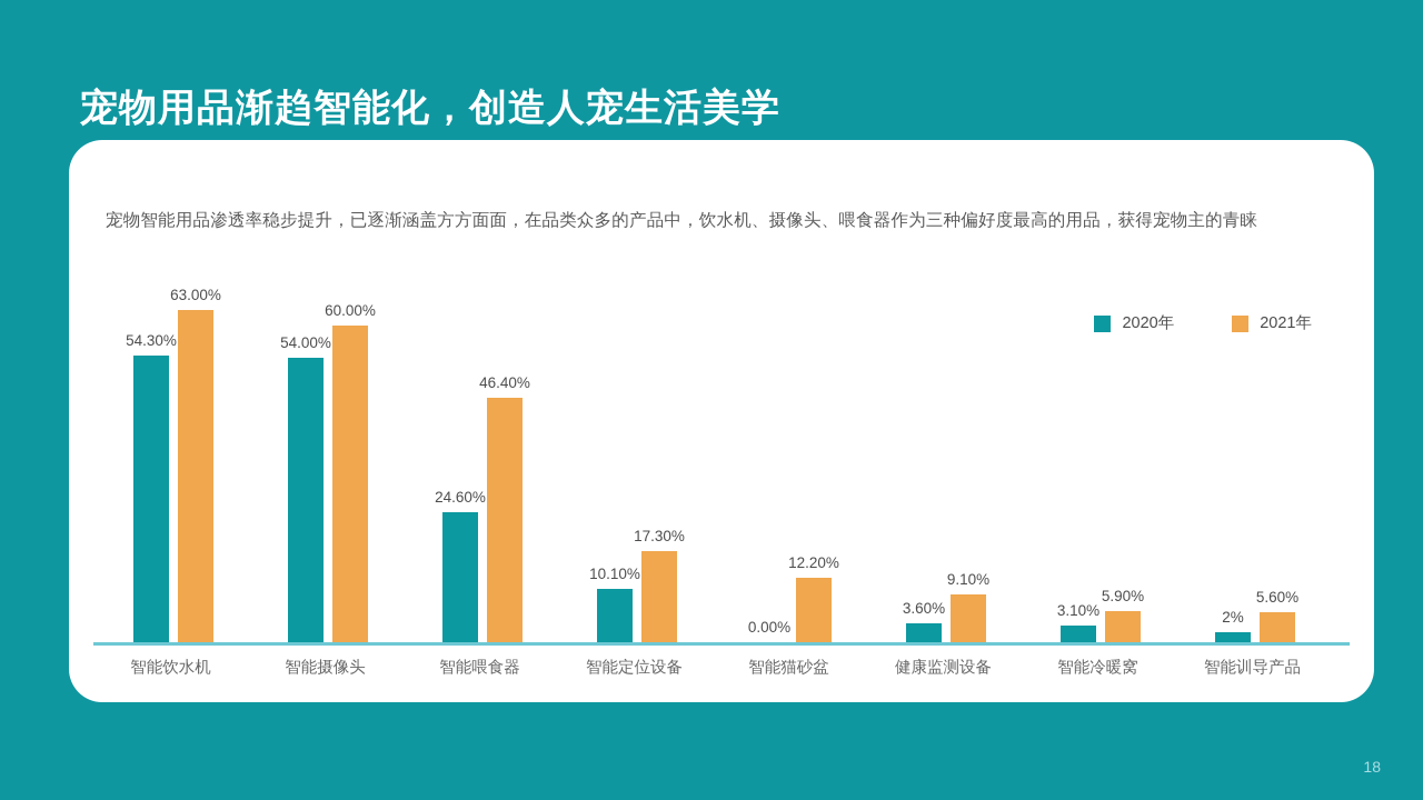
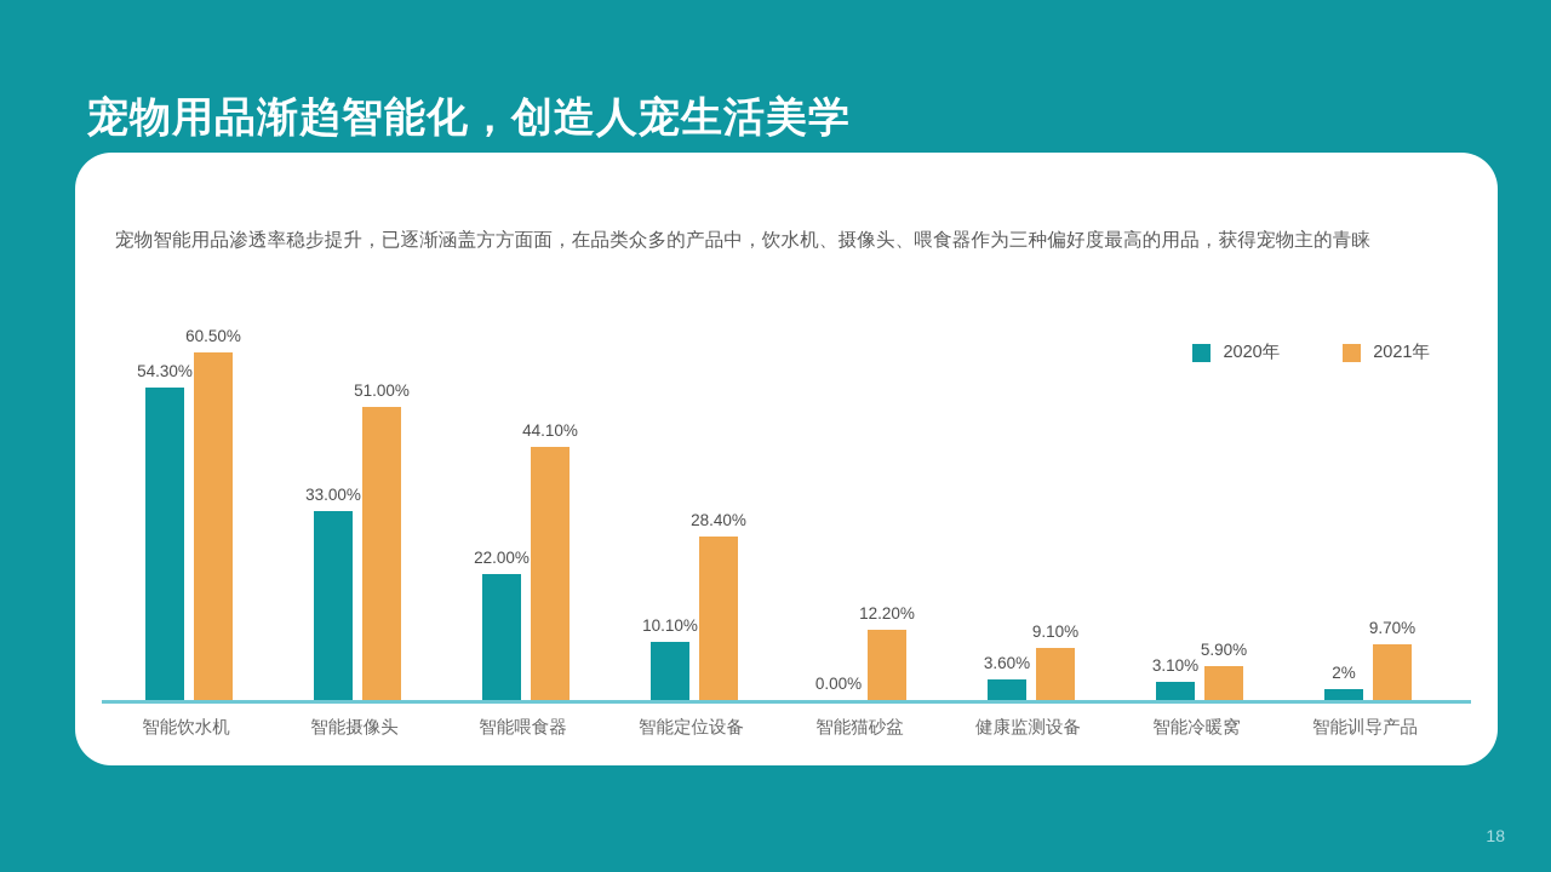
2021年/智能饮水机: 63.00% -> 60.50%
2020年/智能摄像头: 54.00% -> 33.00%
2021年/智能摄像头: 60.00% -> 51.00%
2020年/智能喂食器: 24.60% -> 22.00%
2021年/智能喂食器: 46.40% -> 44.10%
2021年/智能定位设备: 17.30% -> 28.40%
2021年/智能训导产品: 5.60% -> 9.70%
